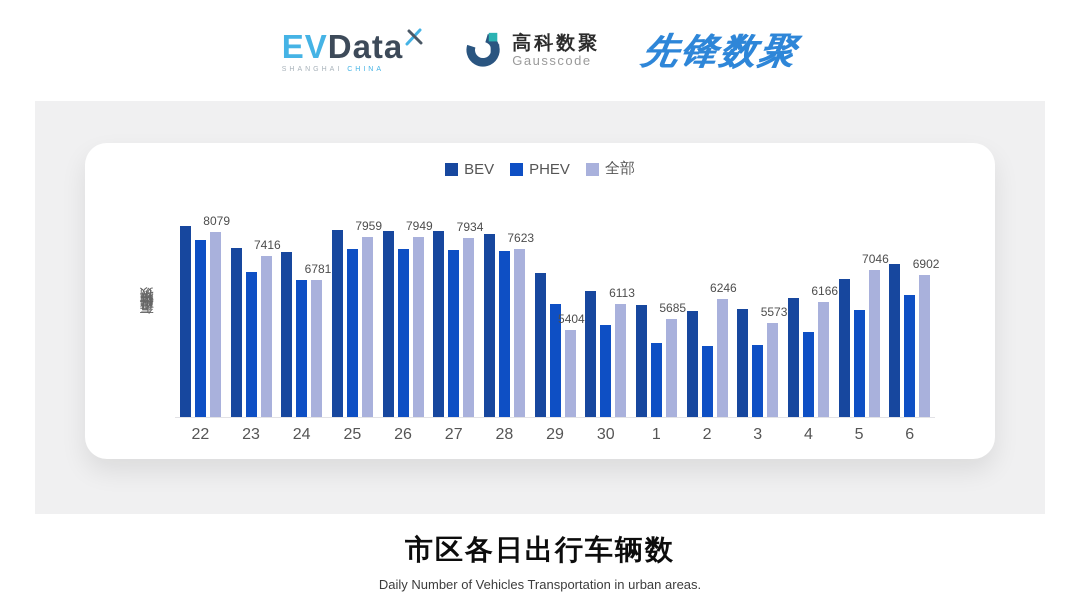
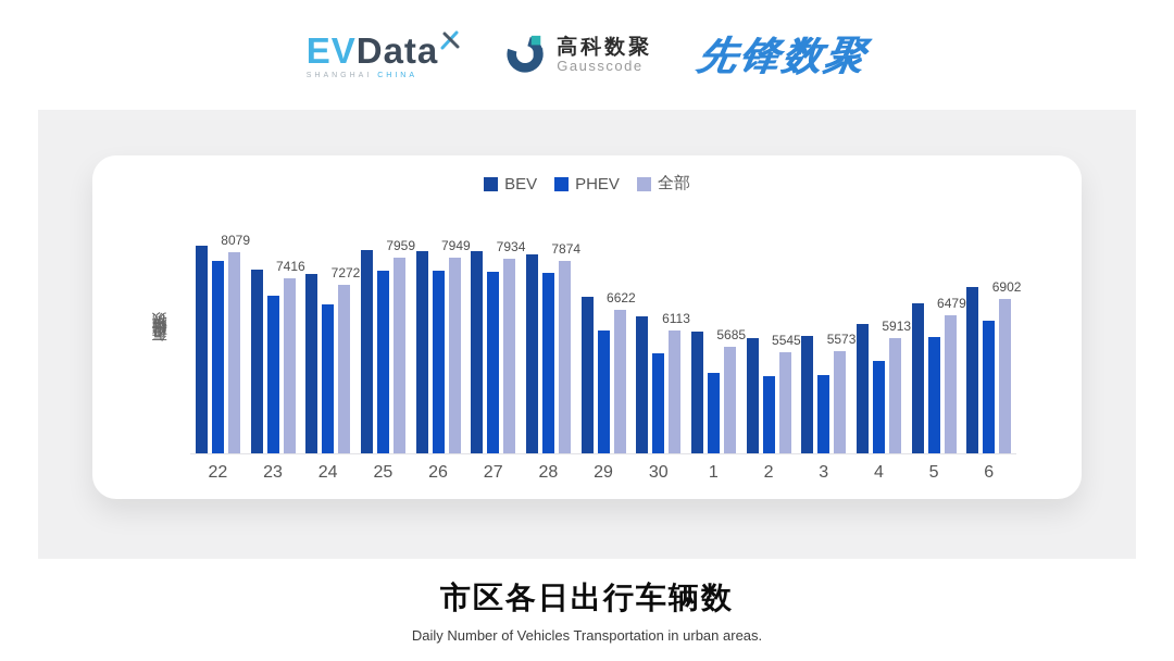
全部/24: 6781 -> 7272
全部/28: 7623 -> 7874
全部/29: 5404 -> 6622
全部/2: 6246 -> 5545
全部/4: 6166 -> 5913
全部/5: 7046 -> 6479
